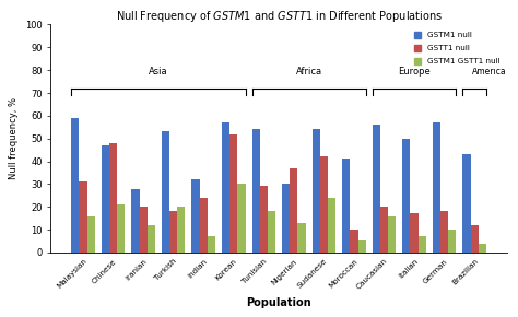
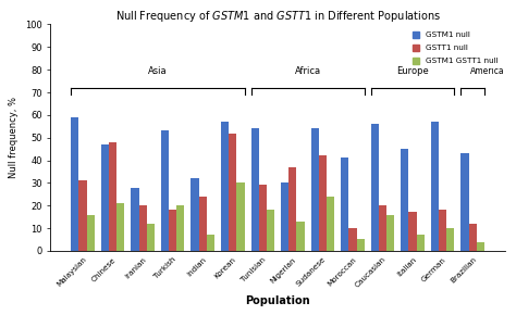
GSTM1 null/Italian: 50 -> 45
